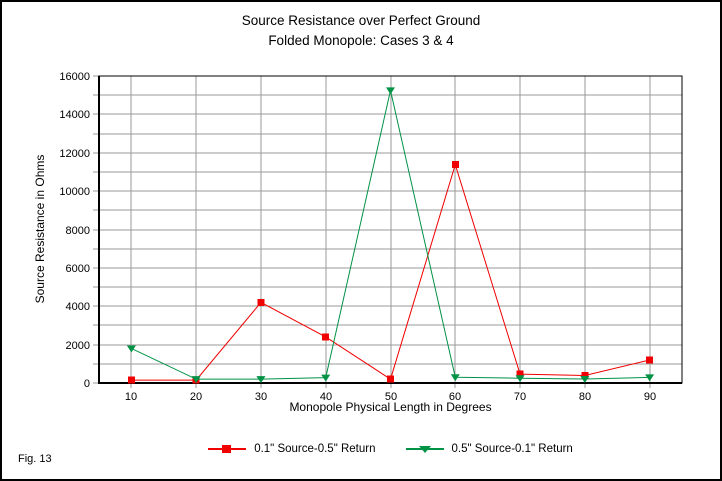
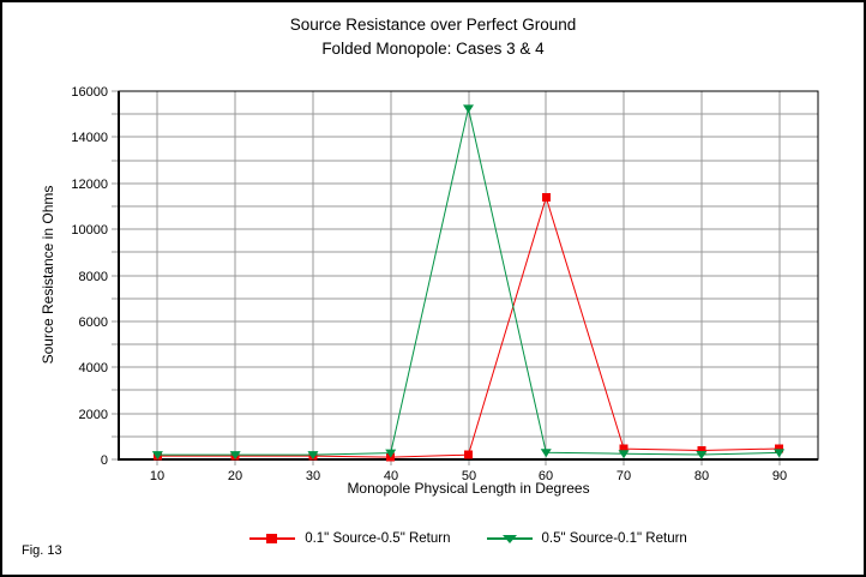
0.5" Source-0.1" Return/10: 1800 -> 200
0.1" Source-0.5" Return/30: 4200 -> 200
0.1" Source-0.5" Return/40: 2400 -> 100
0.1" Source-0.5" Return/90: 1200 -> 500
